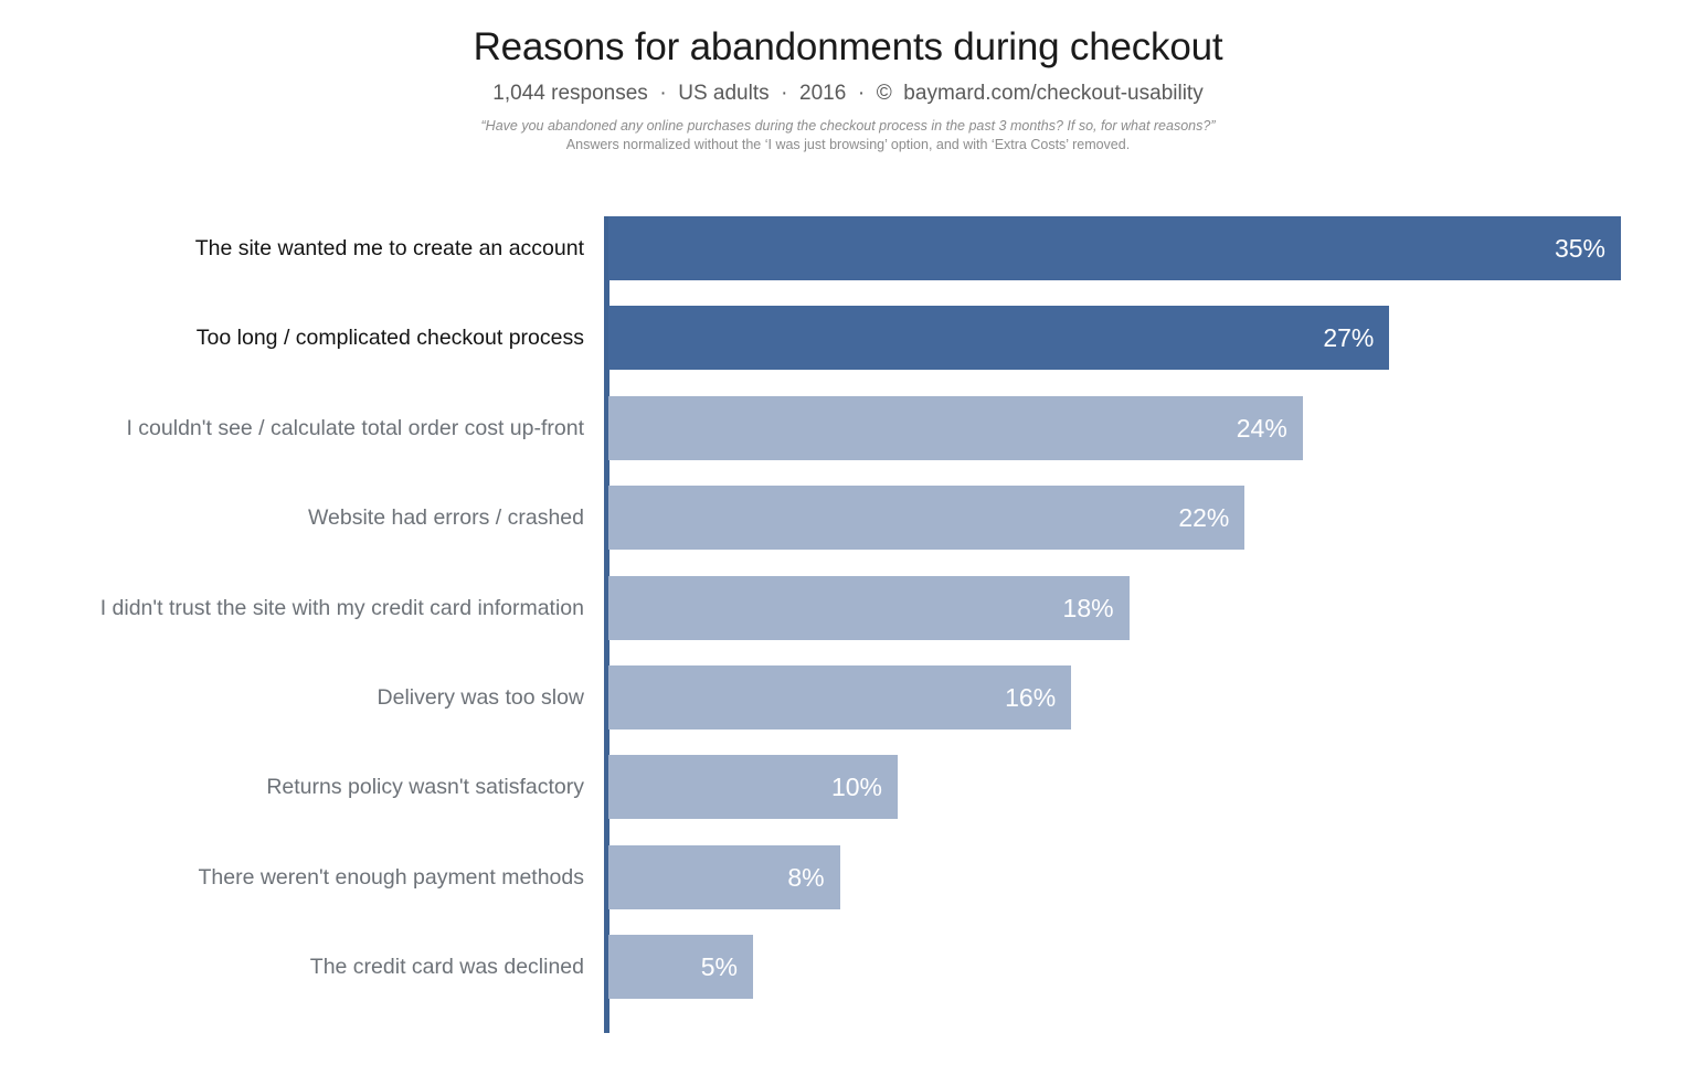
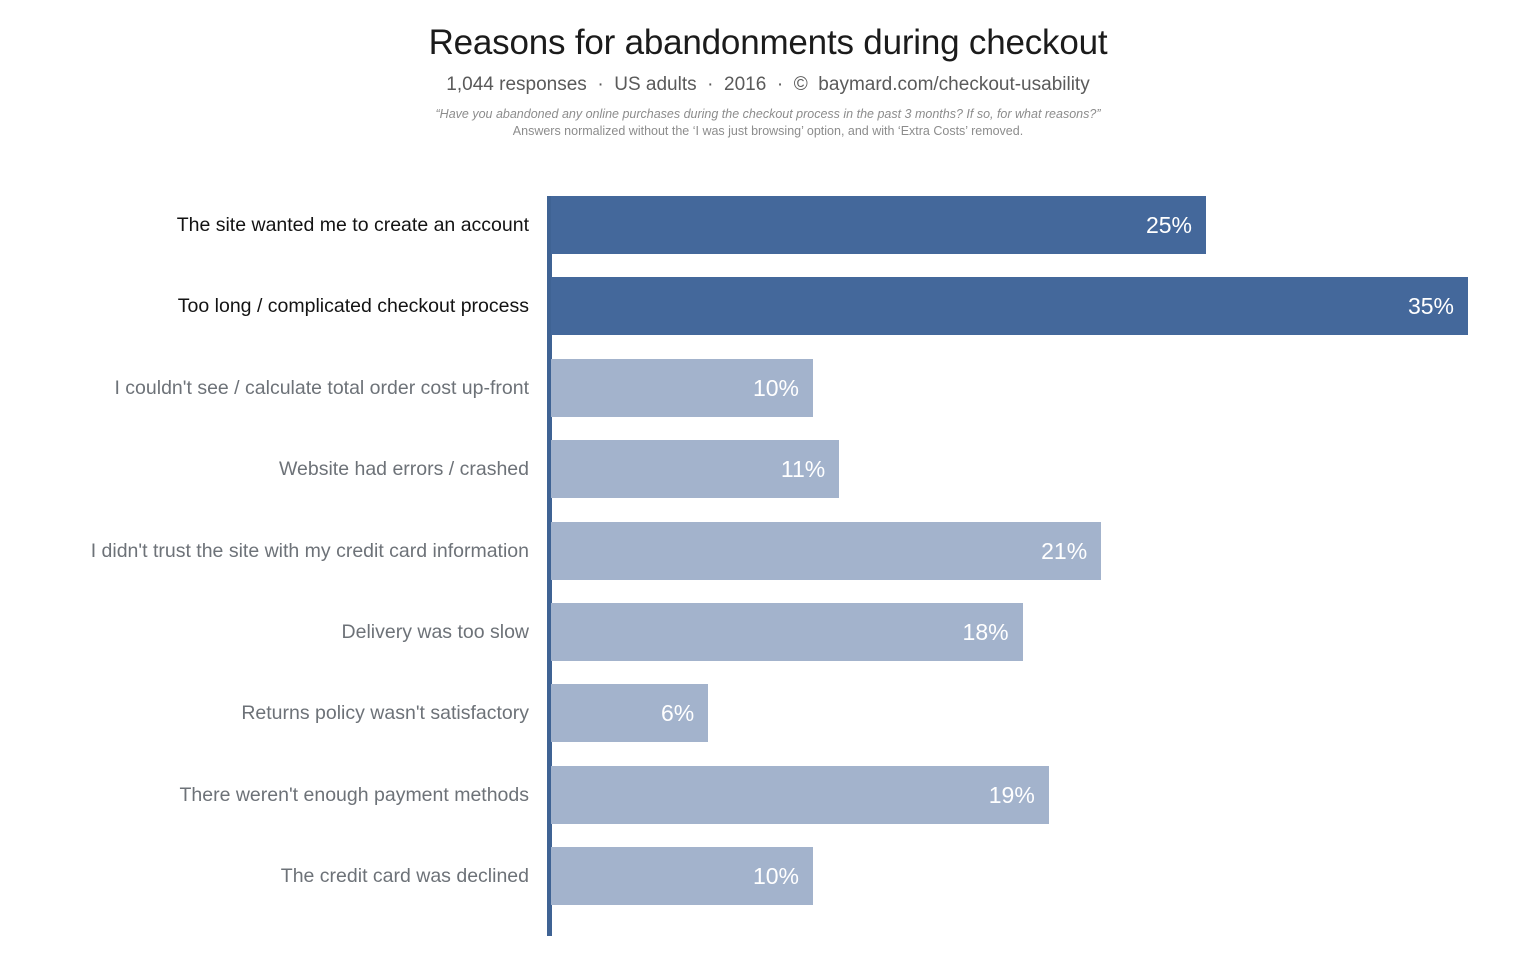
The site wanted me to create an account: 35% -> 25%
Too long / complicated checkout process: 27% -> 35%
I couldn't see / calculate total order cost up-front: 24% -> 10%
Website had errors / crashed: 22% -> 11%
I didn't trust the site with my credit card information: 18% -> 21%
Delivery was too slow: 16% -> 18%
Returns policy wasn't satisfactory: 10% -> 6%
There weren't enough payment methods: 8% -> 19%
The credit card was declined: 5% -> 10%
